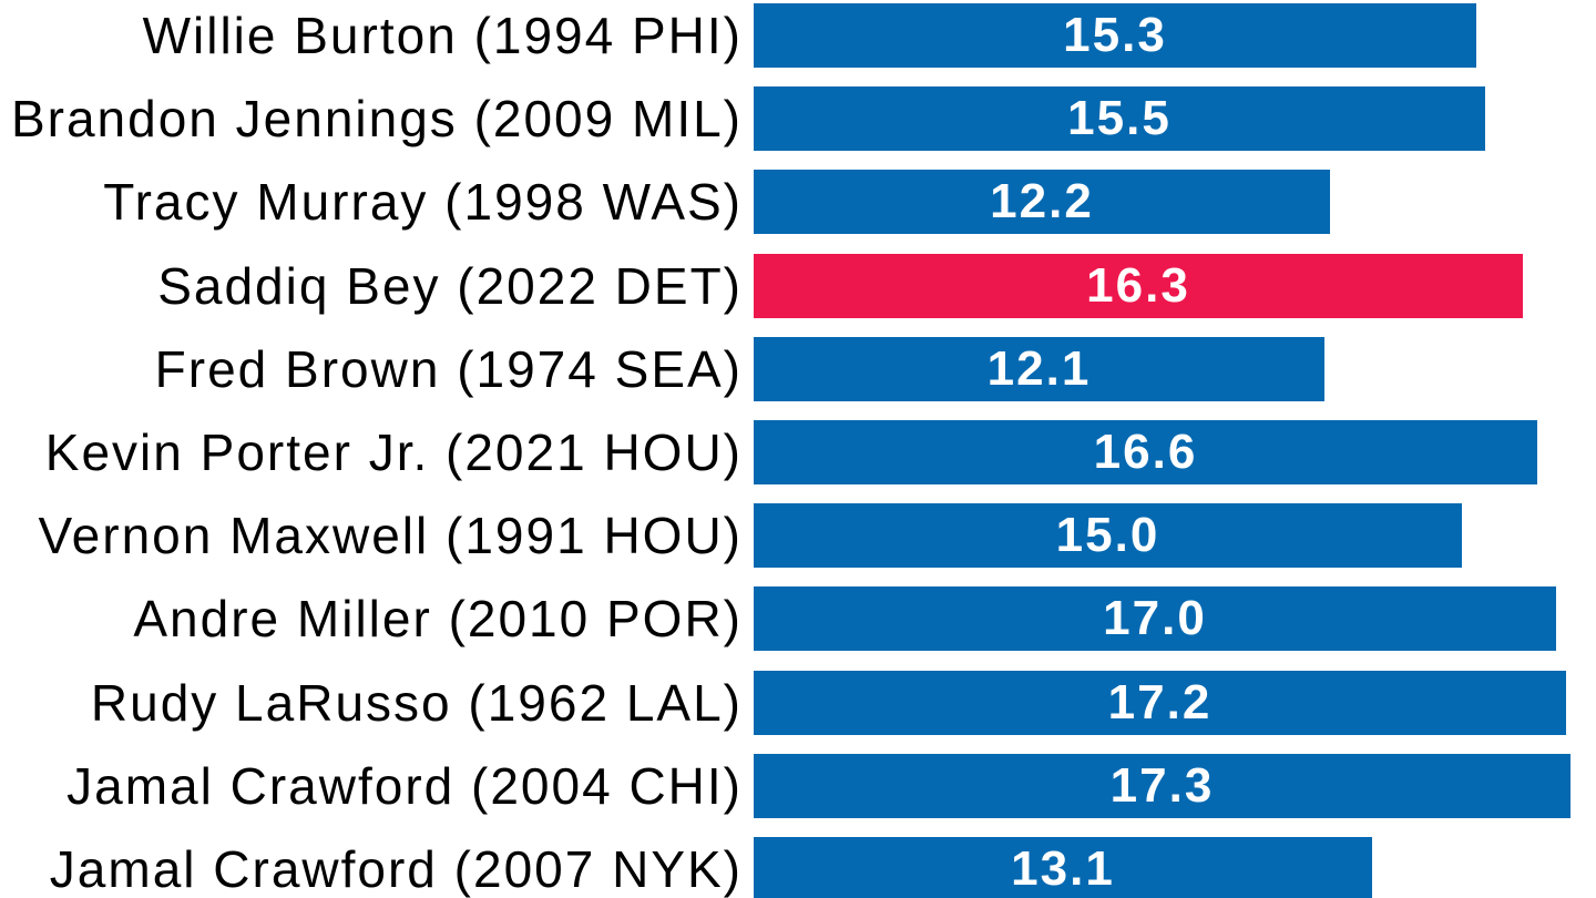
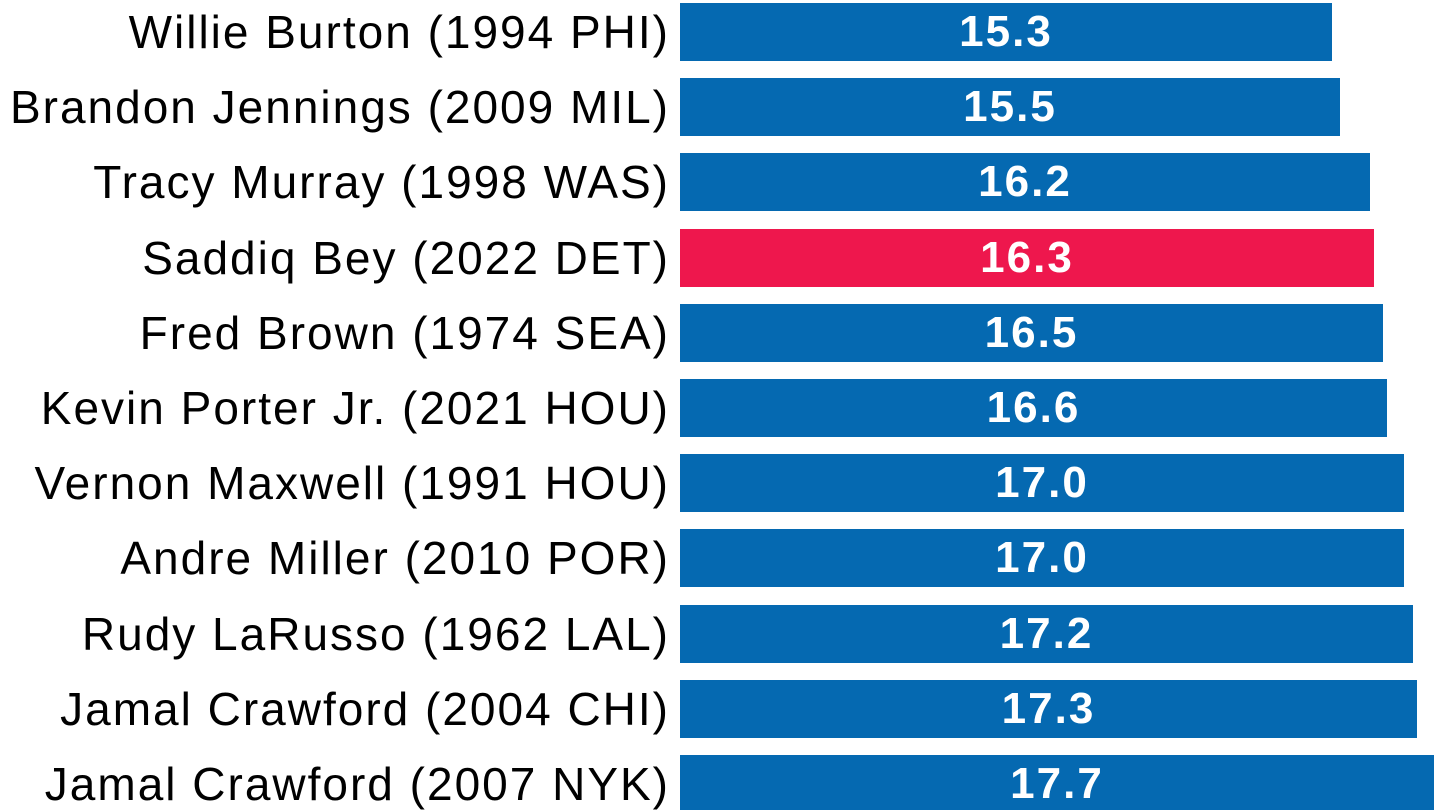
Tracy Murray (1998 WAS): 12.2 -> 16.2
Fred Brown (1974 SEA): 12.1 -> 16.5
Vernon Maxwell (1991 HOU): 15.0 -> 17.0
Jamal Crawford (2007 NYK): 13.1 -> 17.7
